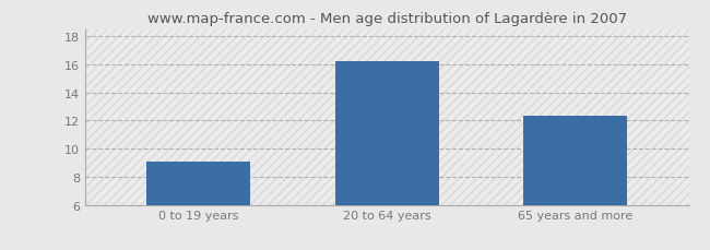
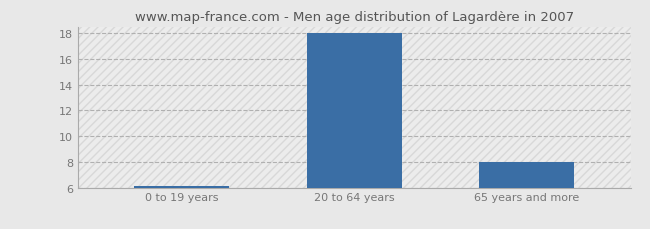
0 to 19 years: 9.1 -> 6.1
20 to 64 years: 16.2 -> 18.0
65 years and more: 12.3 -> 8.0
